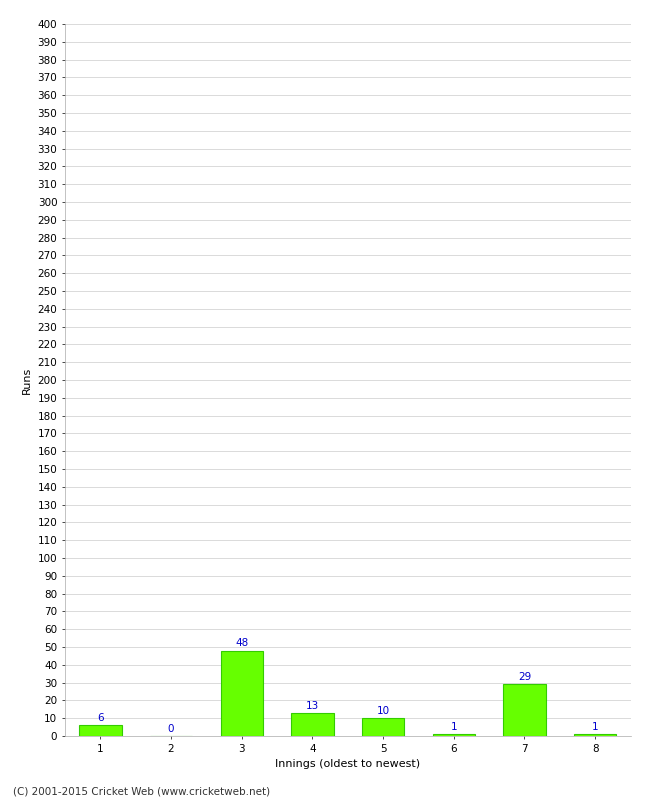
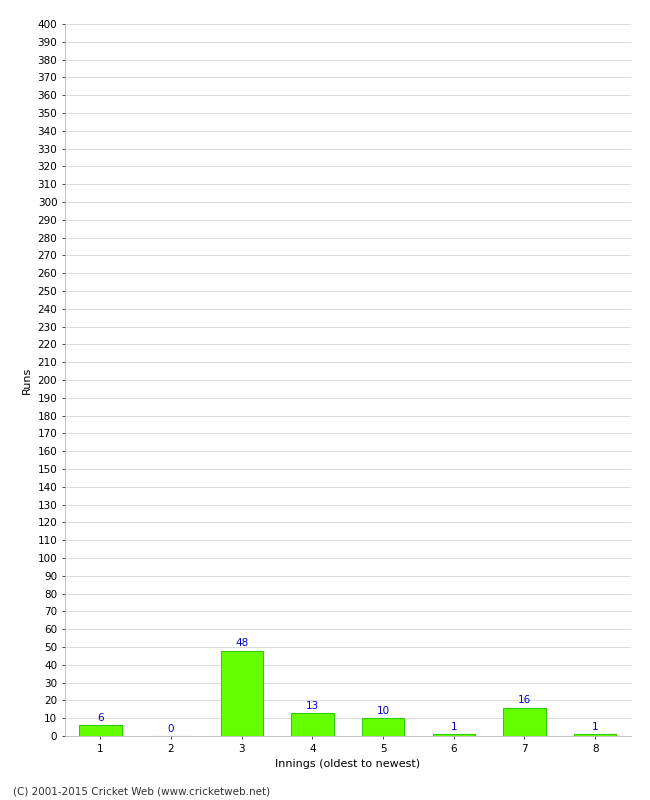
7: 29 -> 16
